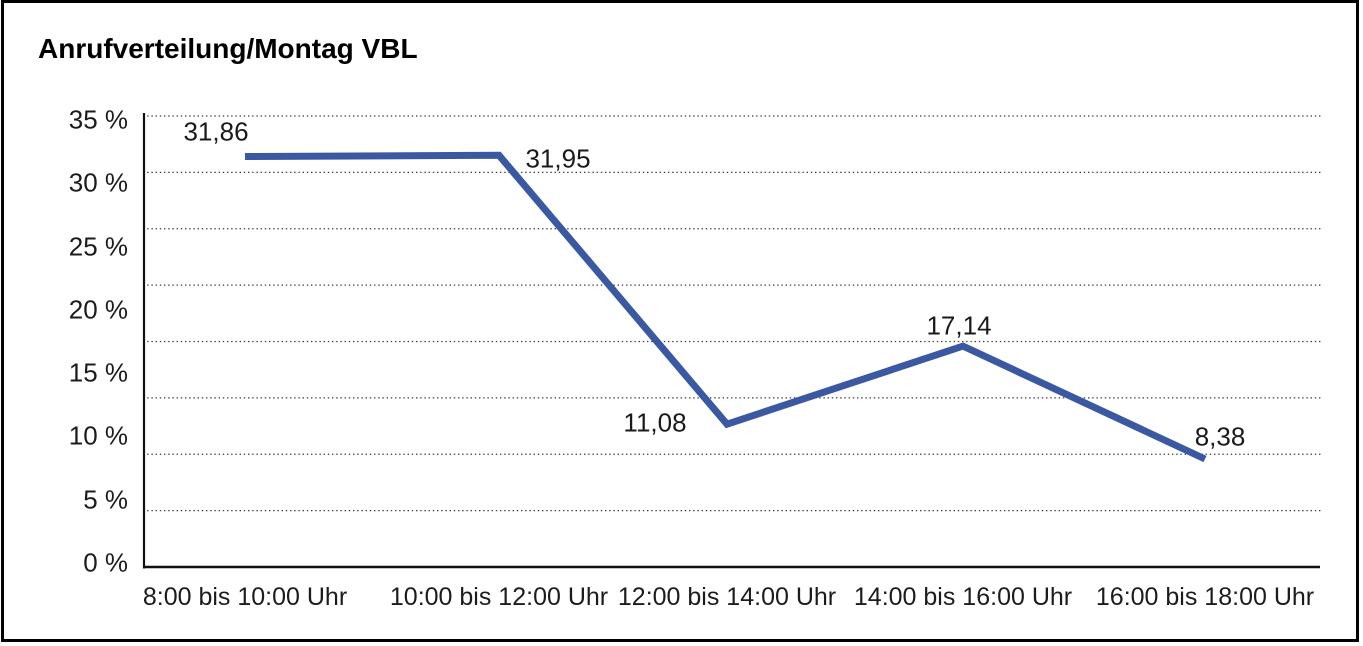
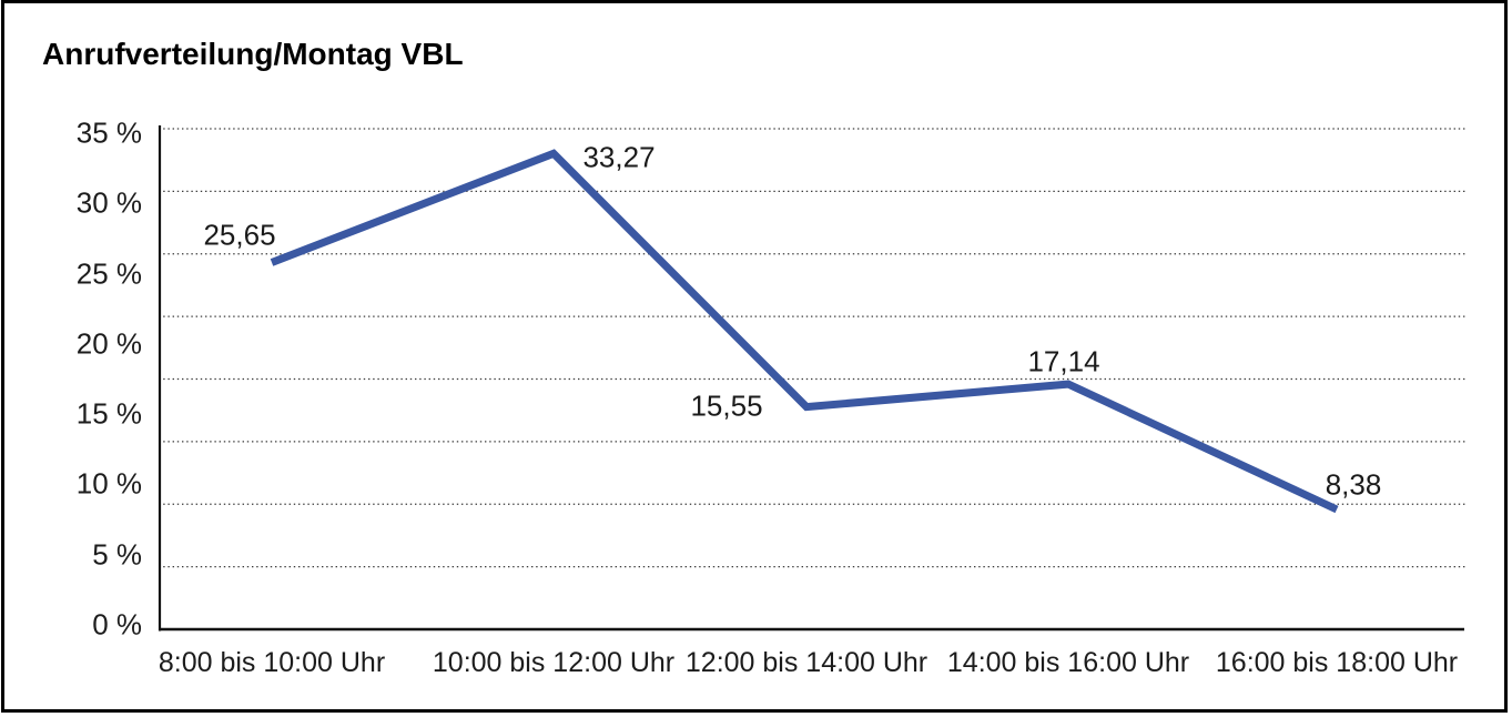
8:00 bis 10:00 Uhr: 31,86 -> 25,65
10:00 bis 12:00 Uhr: 31,95 -> 33,27
12:00 bis 14:00 Uhr: 11,08 -> 15,55
